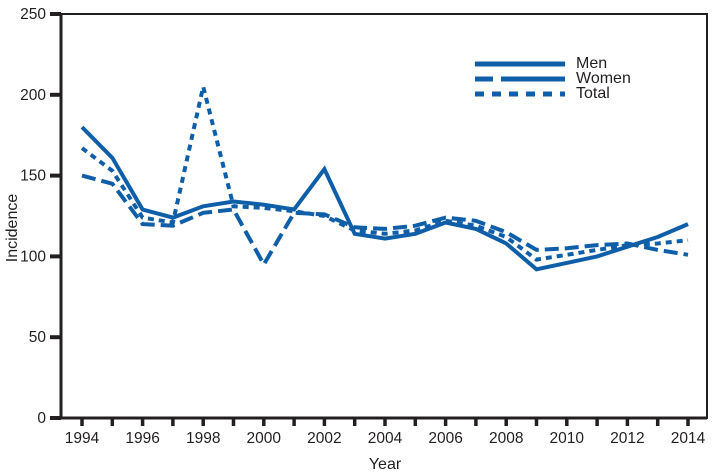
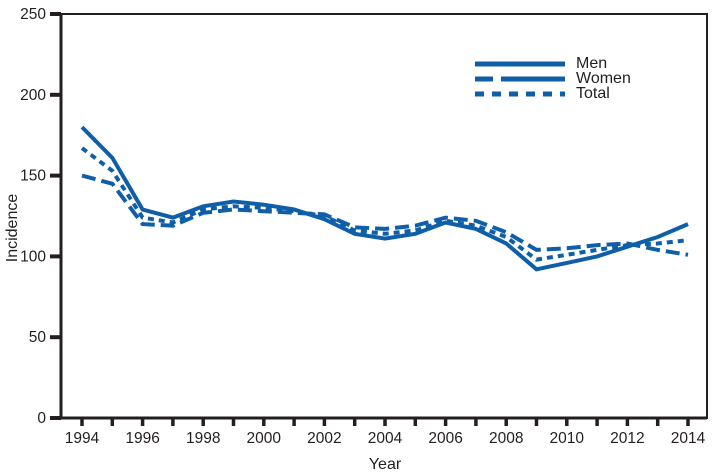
Total/1998: 205 -> 129
Women/2000: 95 -> 128
Men/2002: 154 -> 123
